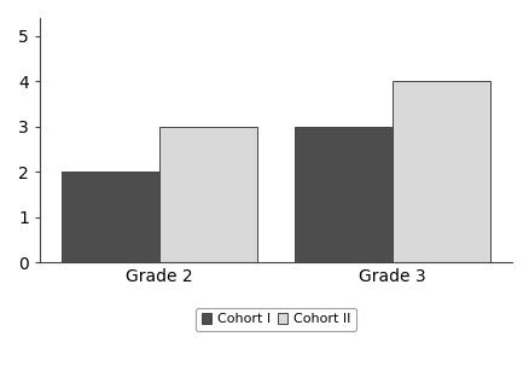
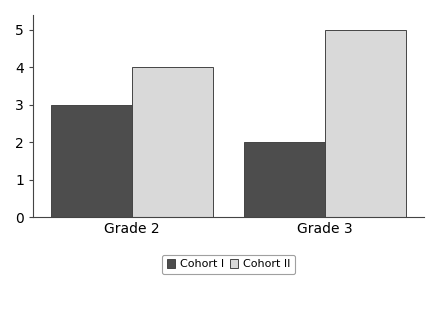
Cohort I/Grade 2: 2 -> 3
Cohort II/Grade 2: 3 -> 4
Cohort I/Grade 3: 3 -> 2
Cohort II/Grade 3: 4 -> 5
